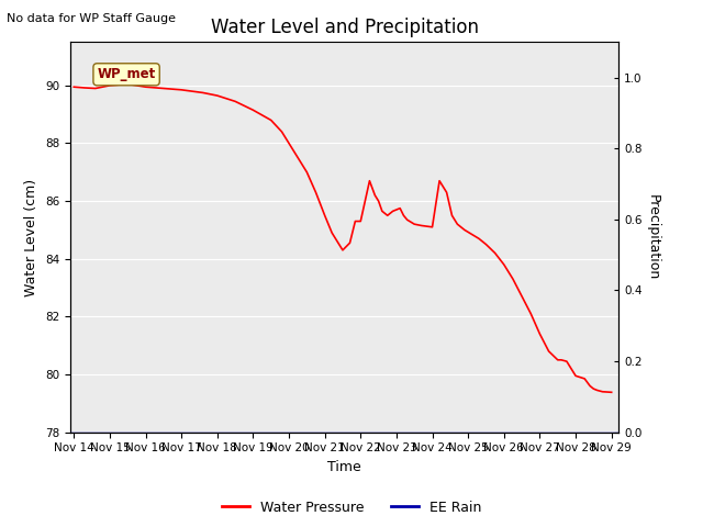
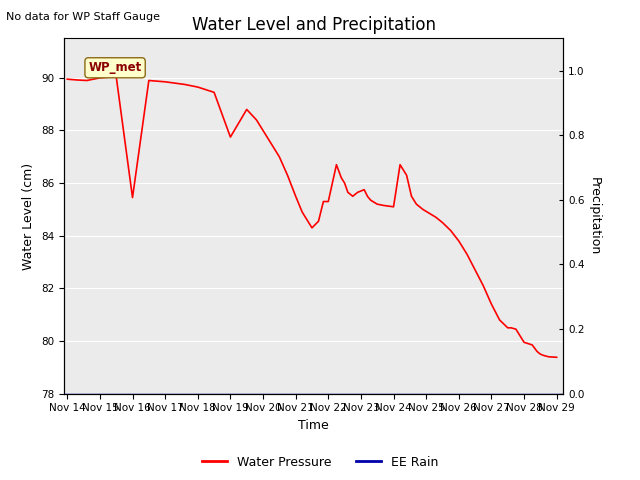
Nov 16: 89.95 -> 85.45
Nov 19: 89.15 -> 87.75
